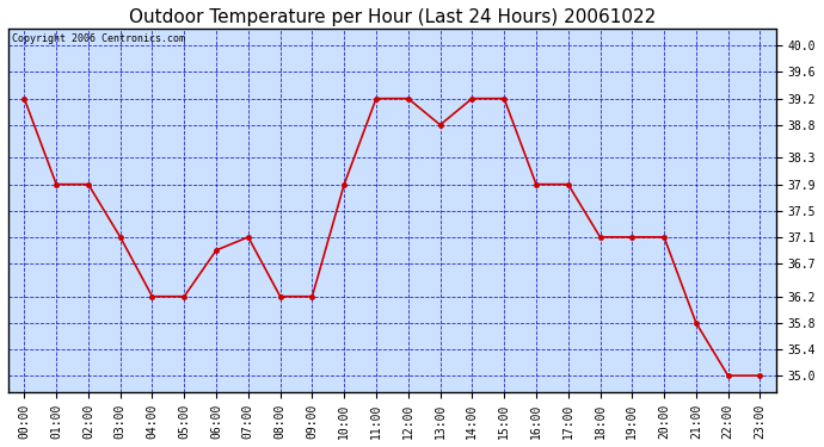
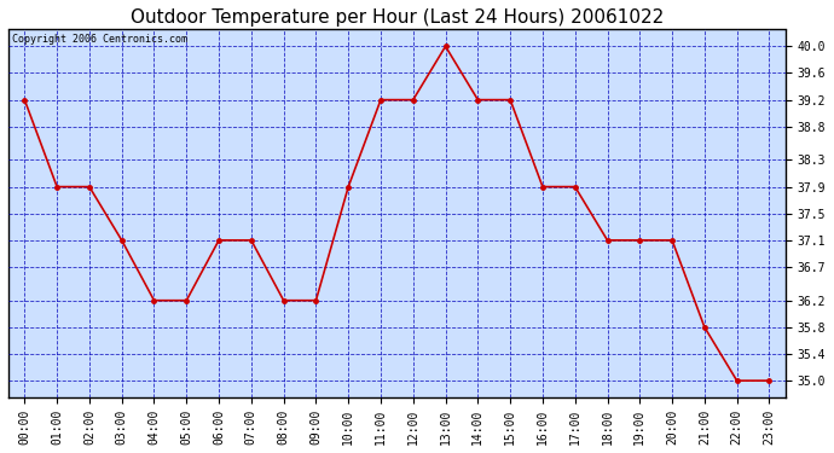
06:00: 36.9 -> 37.1
13:00: 38.8 -> 40.0
